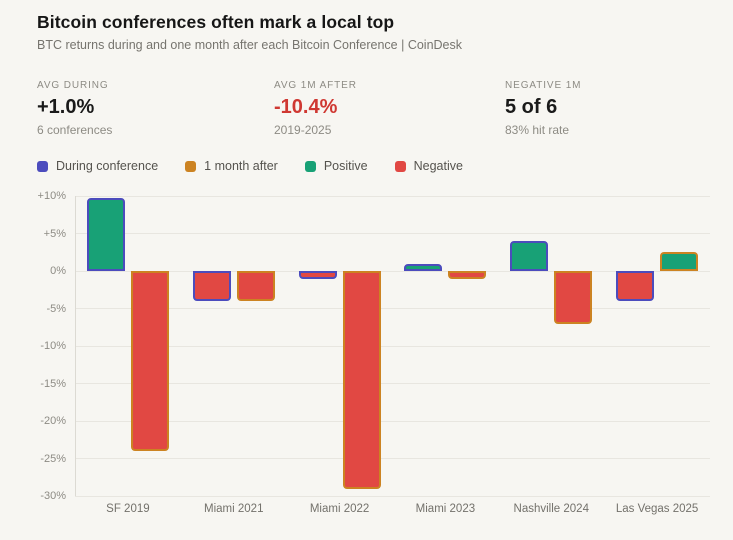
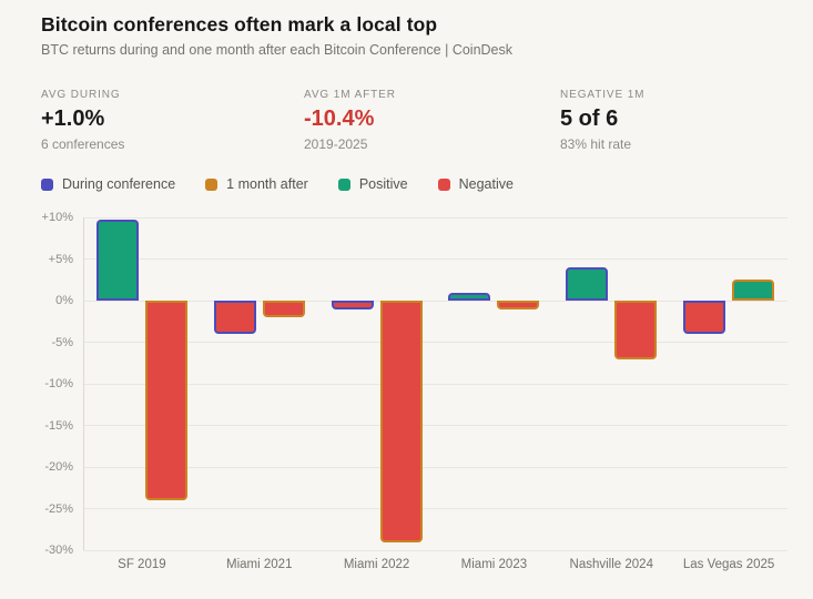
1 month after/Miami 2021: -4% -> -2%
